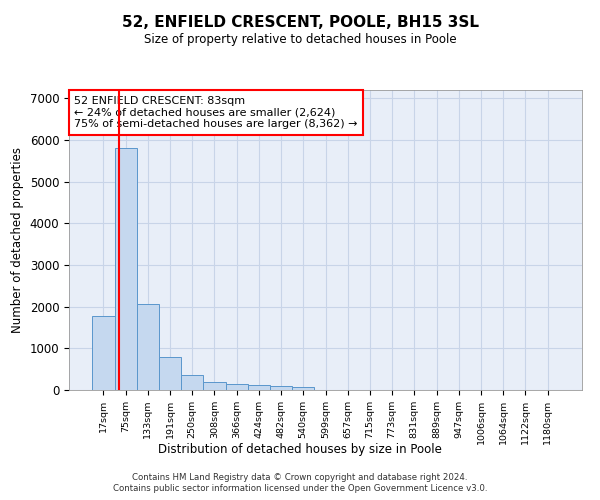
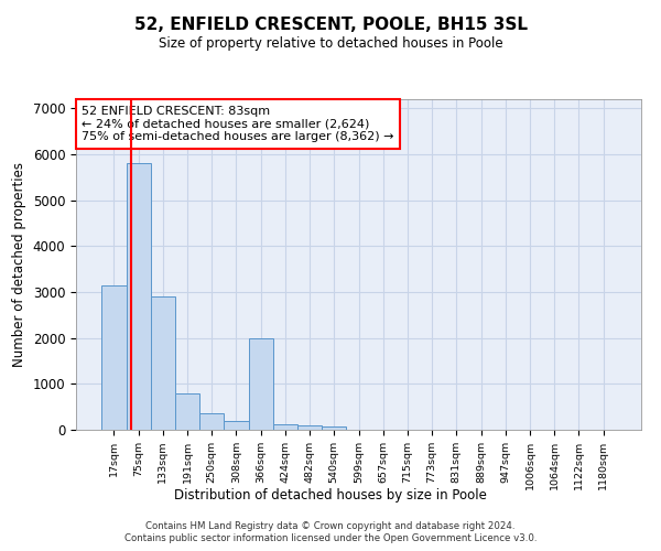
17sqm: 1780 -> 3150
133sqm: 2060 -> 2900
366sqm: 140 -> 2000
